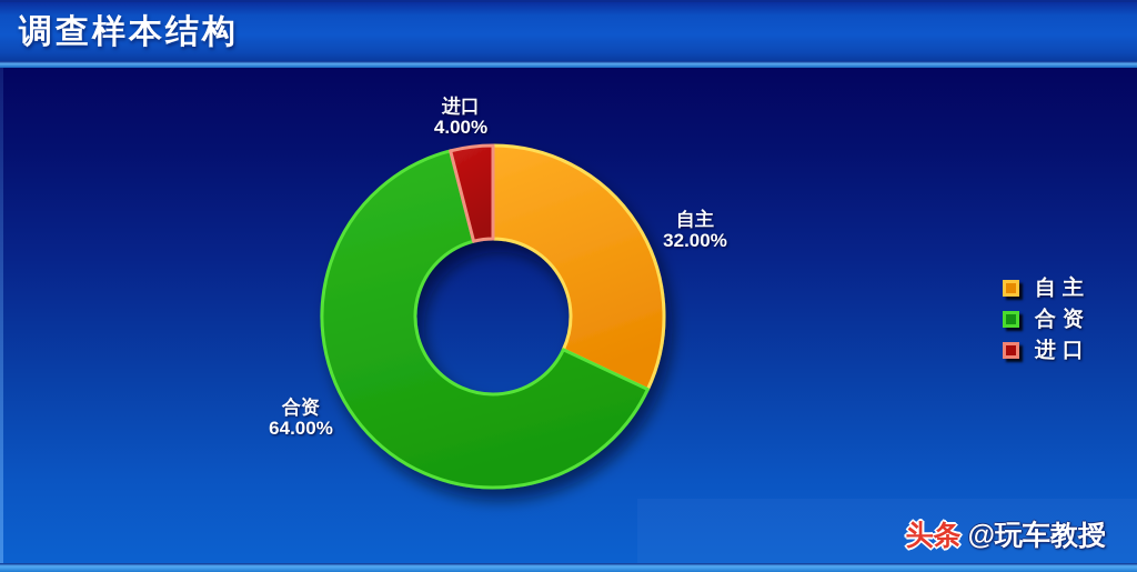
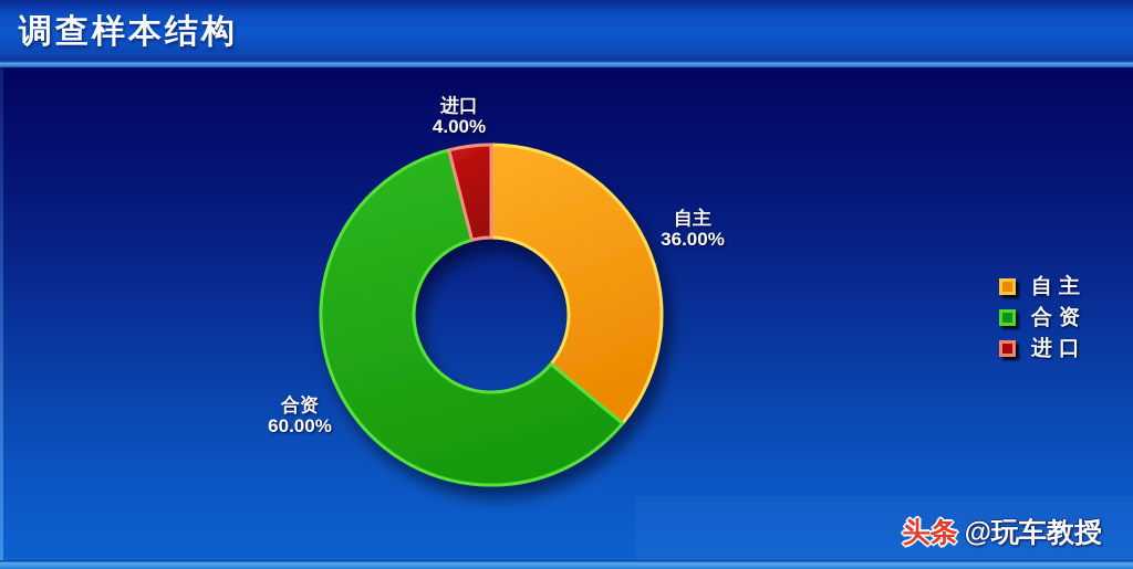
自主: 32.00% -> 36.00%
合资: 64.00% -> 60.00%
